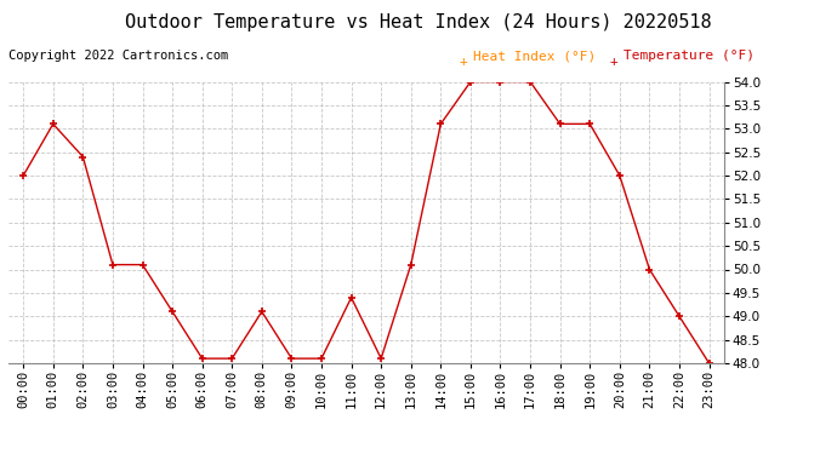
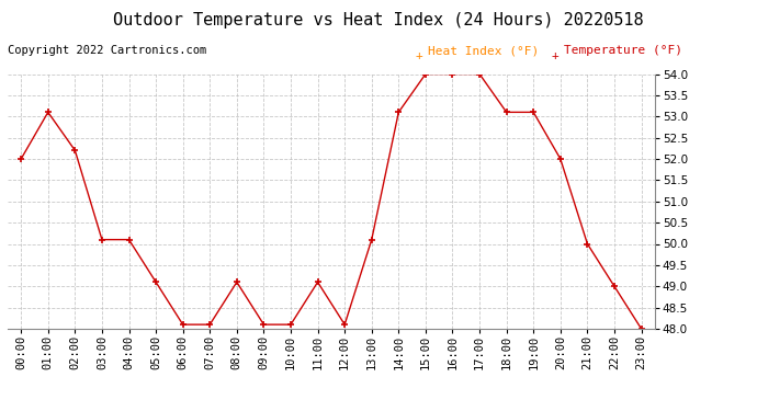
02:00: 52.4 -> 52.2
11:00: 49.4 -> 49.1
